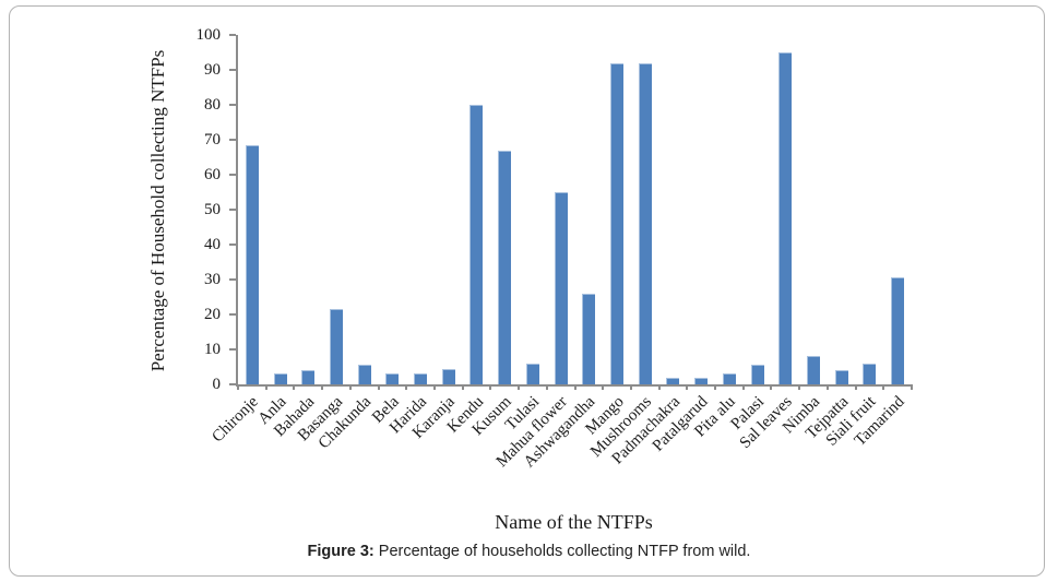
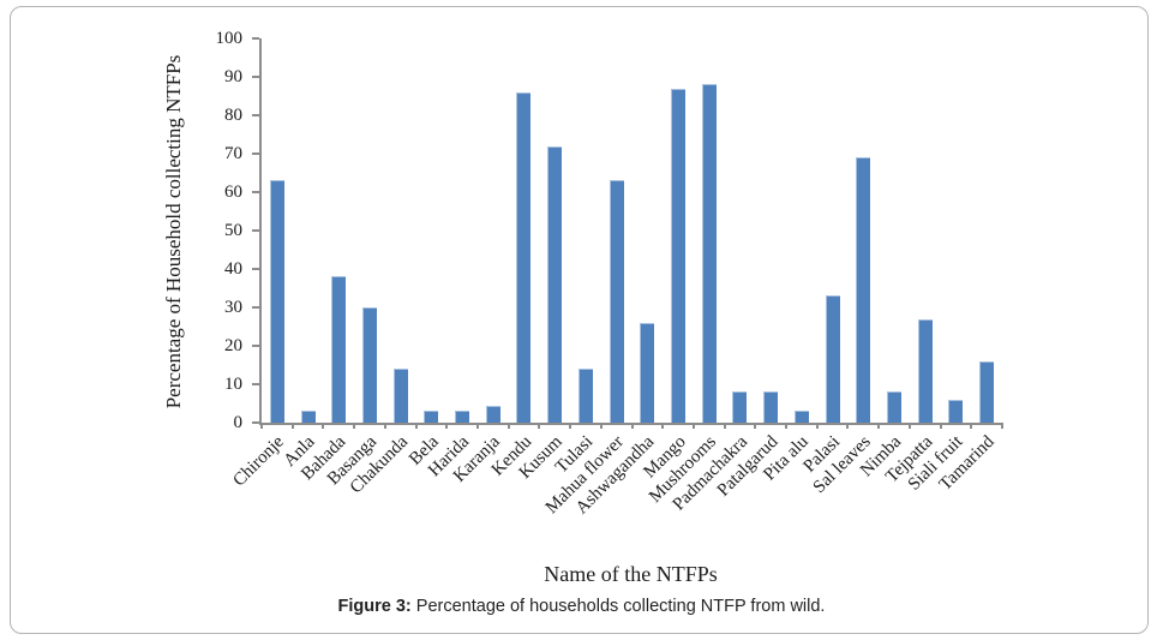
Chironje: 68 -> 63
Bahada: 4 -> 38
Basanga: 22 -> 30
Chakunda: 6 -> 14
Kendu: 80 -> 86
Kusum: 67 -> 72
Tulasi: 6 -> 14
Mahua flower: 55 -> 63
Mango: 92 -> 87
Mushrooms: 92 -> 88
Padmachakra: 2 -> 8
Patalgarud: 2 -> 8
Palasi: 6 -> 33
Sal leaves: 95 -> 69
Tejpatta: 4 -> 27
Tamarind: 30 -> 16
